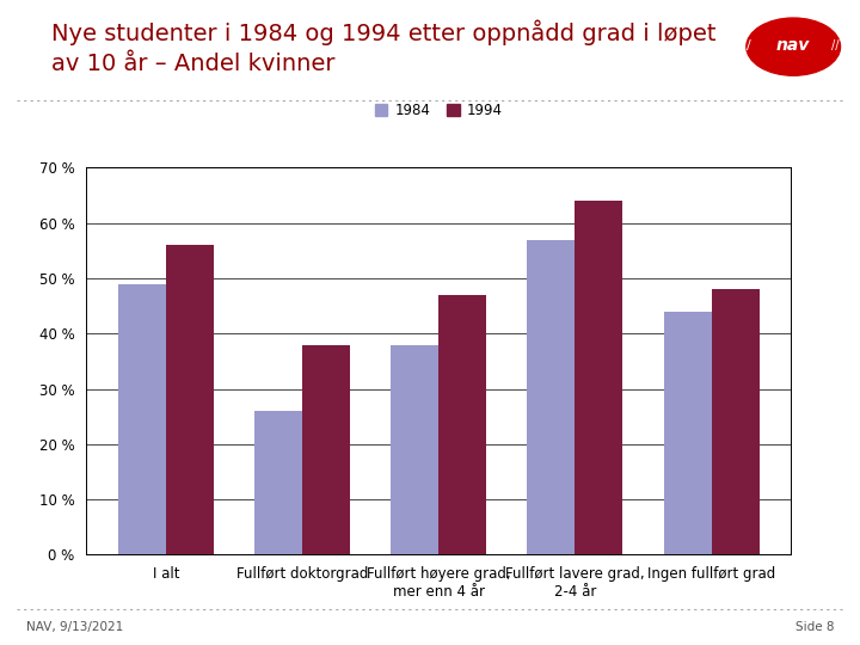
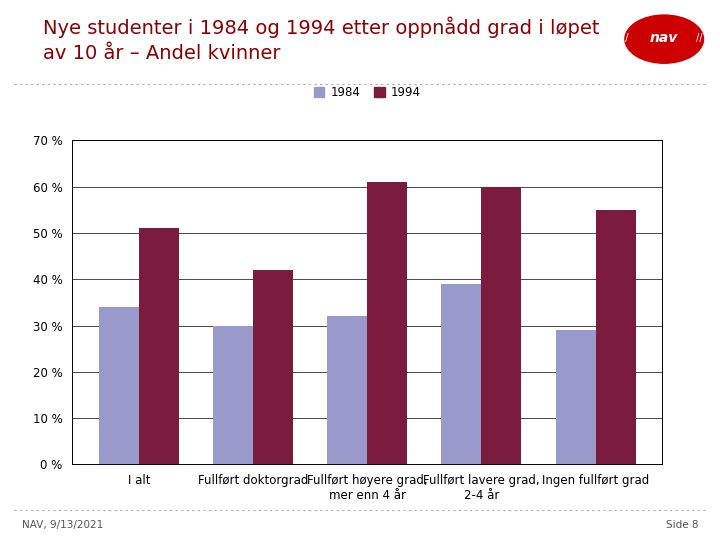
1984/I alt: 49 % -> 34 %
1994/I alt: 56 % -> 51 %
1984/Fullført doktorgrad: 26 % -> 30 %
1994/Fullført doktorgrad: 38 % -> 42 %
1984/Fullført høyere grad, mer enn 4 år: 38 % -> 32 %
1994/Fullført høyere grad, mer enn 4 år: 47 % -> 61 %
1984/Fullført lavere grad, 2-4 år: 57 % -> 39 %
1994/Fullført lavere grad, 2-4 år: 64 % -> 60 %
1984/Ingen fullført grad: 44 % -> 29 %
1994/Ingen fullført grad: 48 % -> 55 %
